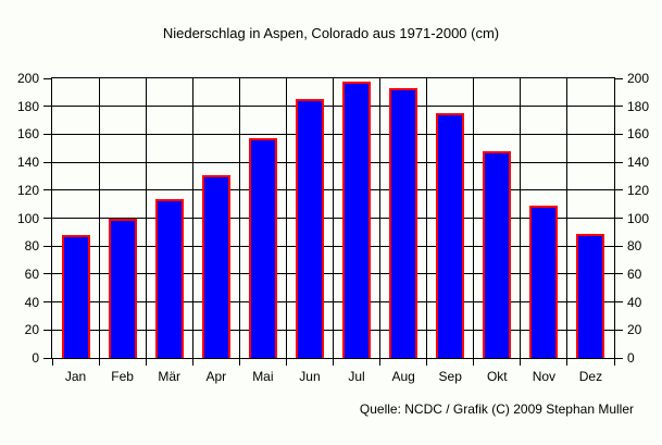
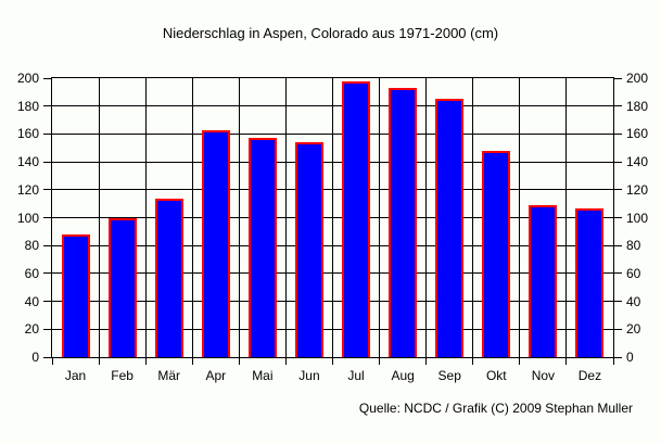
Apr: 131 -> 163
Jun: 185 -> 154
Sep: 175 -> 185
Dez: 89 -> 107
